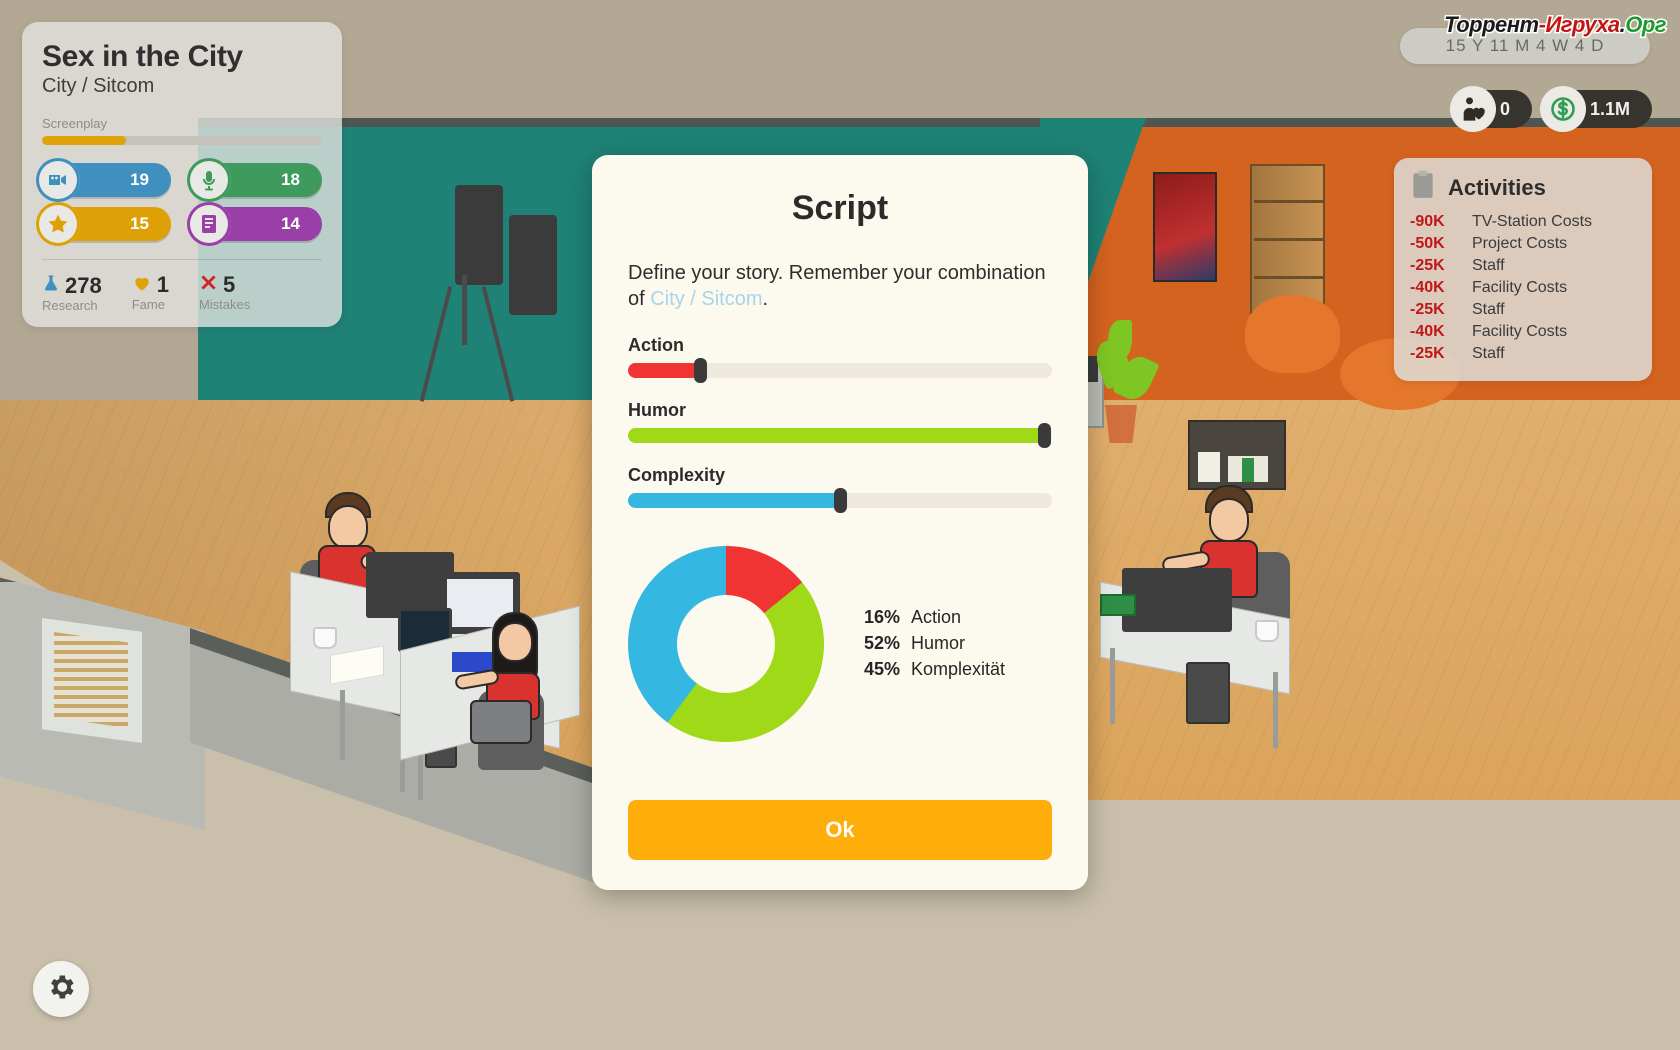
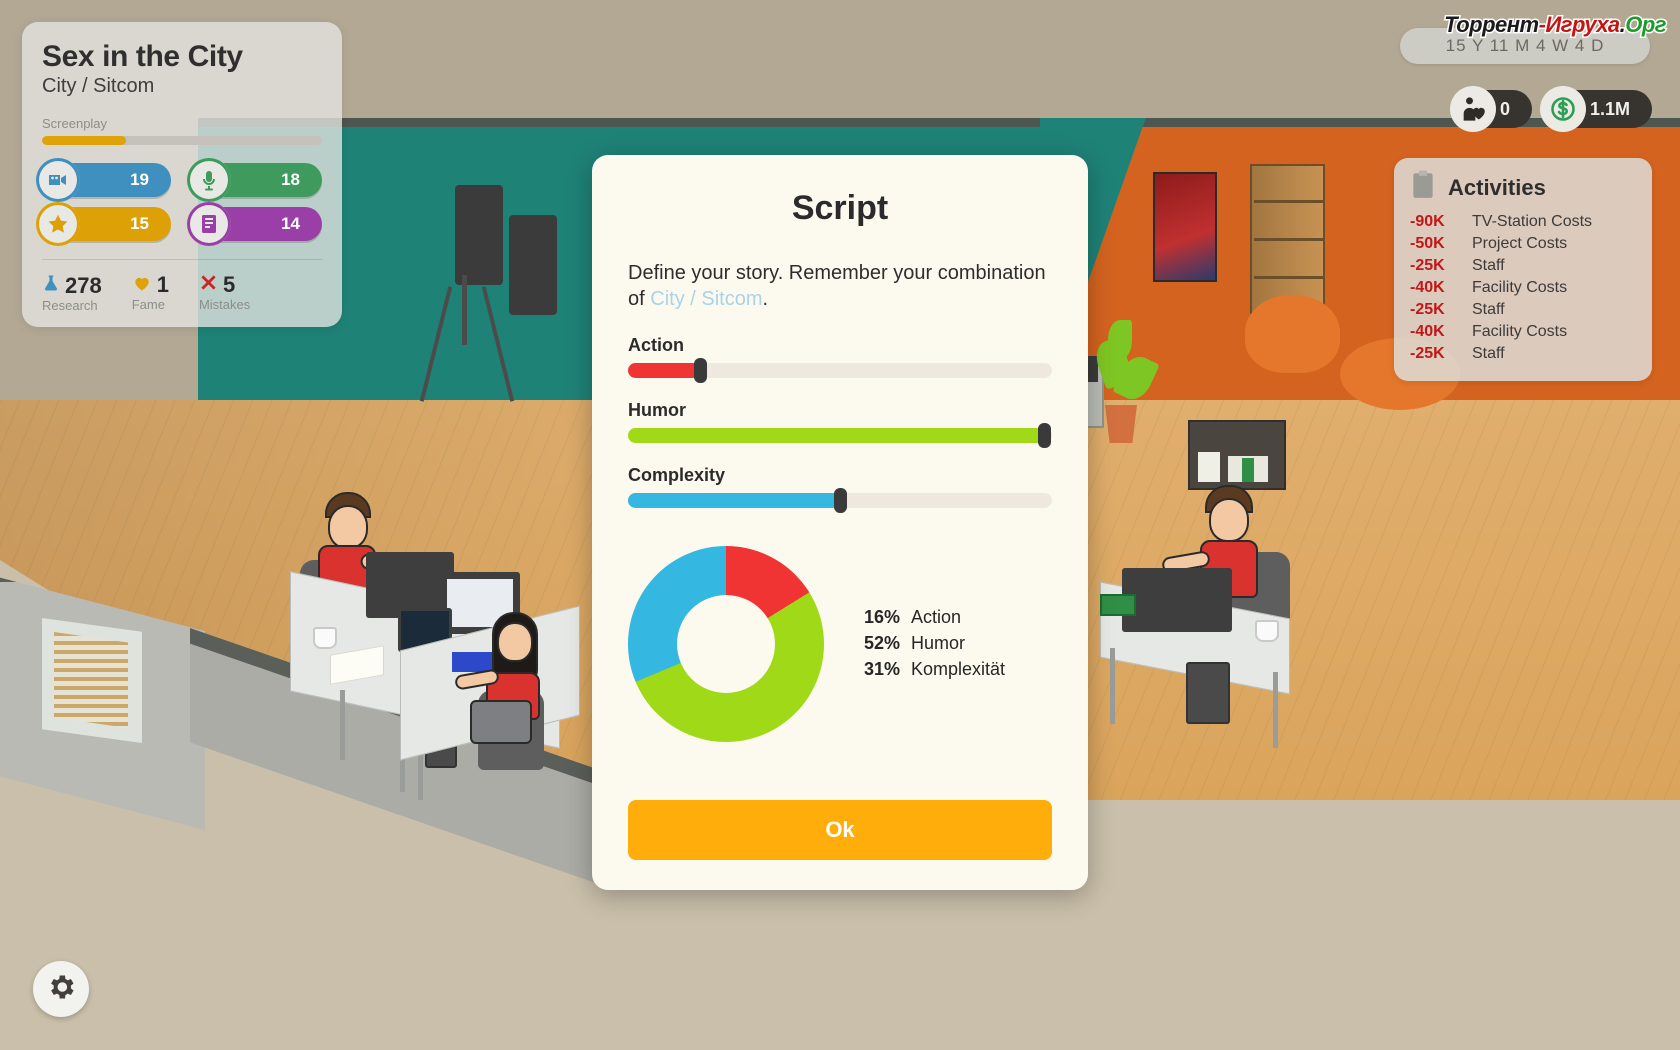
Komplexität: 45% -> 31%
